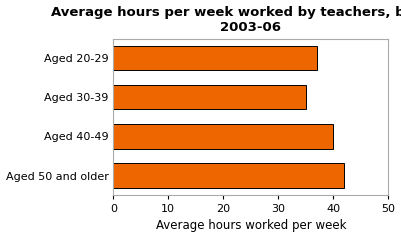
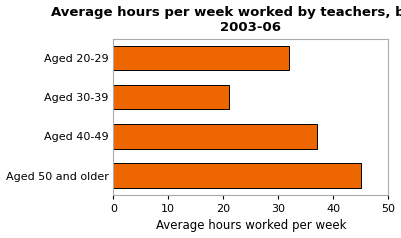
Aged 20-29: 37 -> 32
Aged 30-39: 35 -> 21
Aged 40-49: 40 -> 37
Aged 50 and older: 42 -> 45
